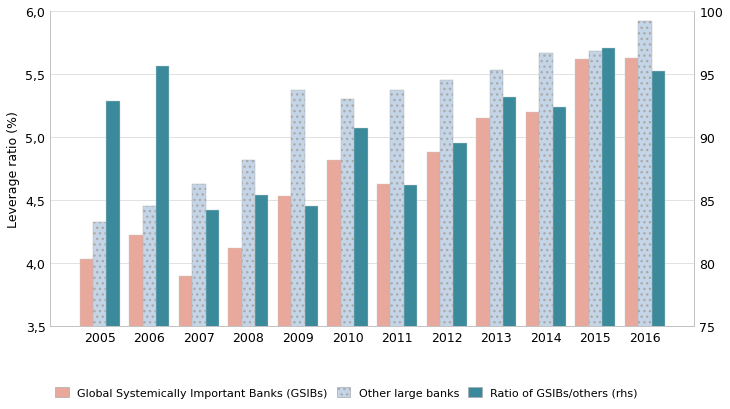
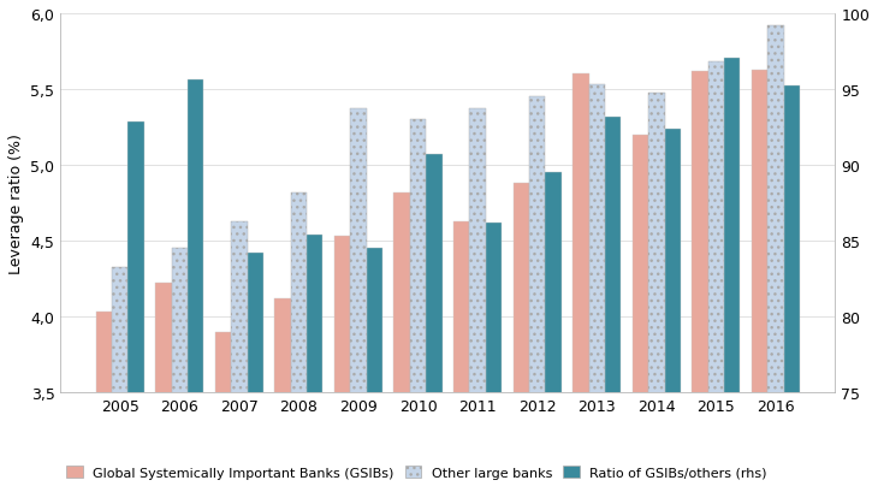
Global Systemically Important Banks (GSIBs)/2013: 5,15 -> 5,60
Other large banks/2014: 5,67 -> 5,48
